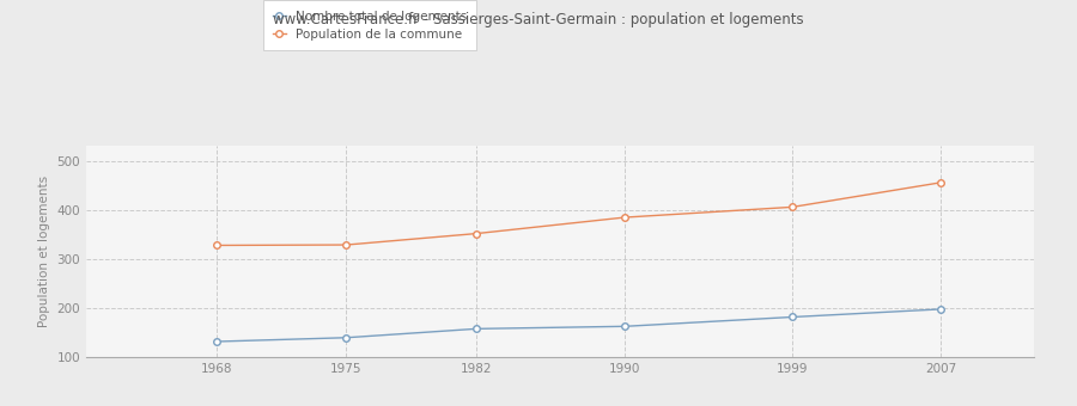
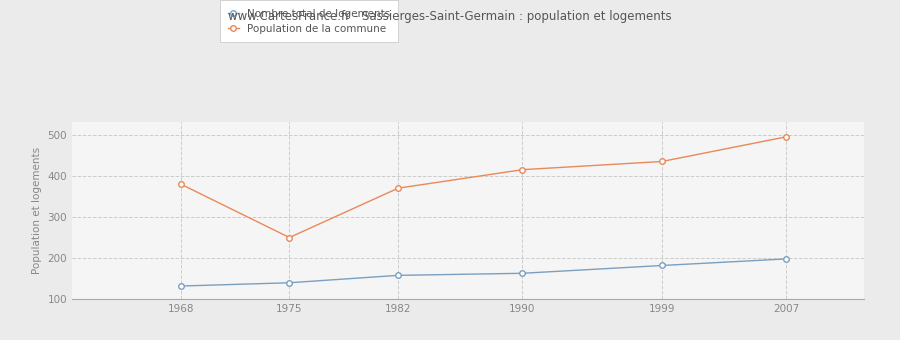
Population de la commune/1968: 328 -> 380
Population de la commune/1975: 329 -> 250
Population de la commune/1982: 352 -> 370
Population de la commune/1990: 385 -> 415
Population de la commune/1999: 406 -> 435
Population de la commune/2007: 456 -> 495
